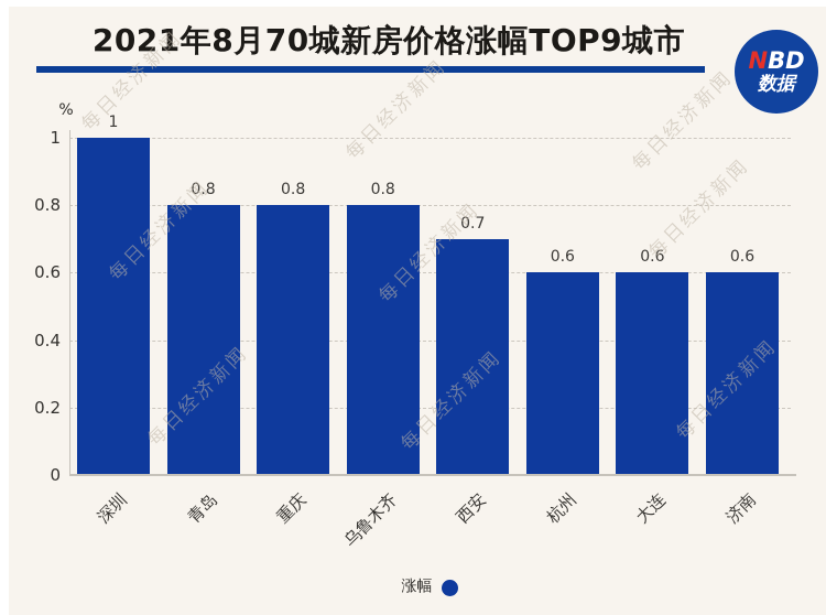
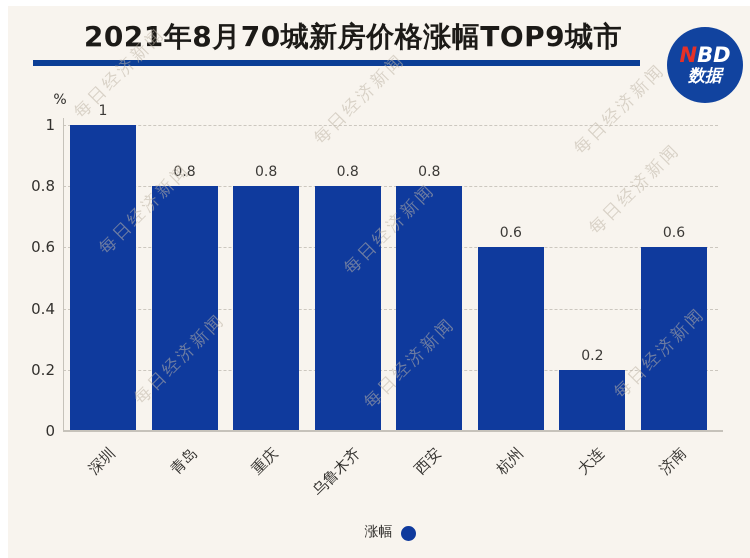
西安: 0.7 -> 0.8
大连: 0.6 -> 0.2
